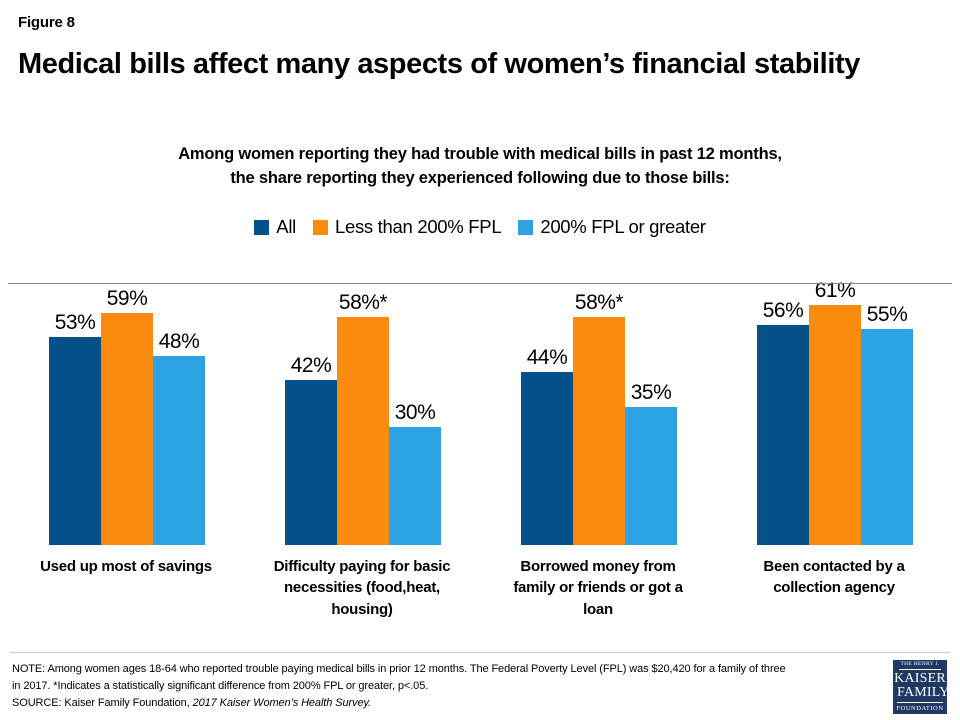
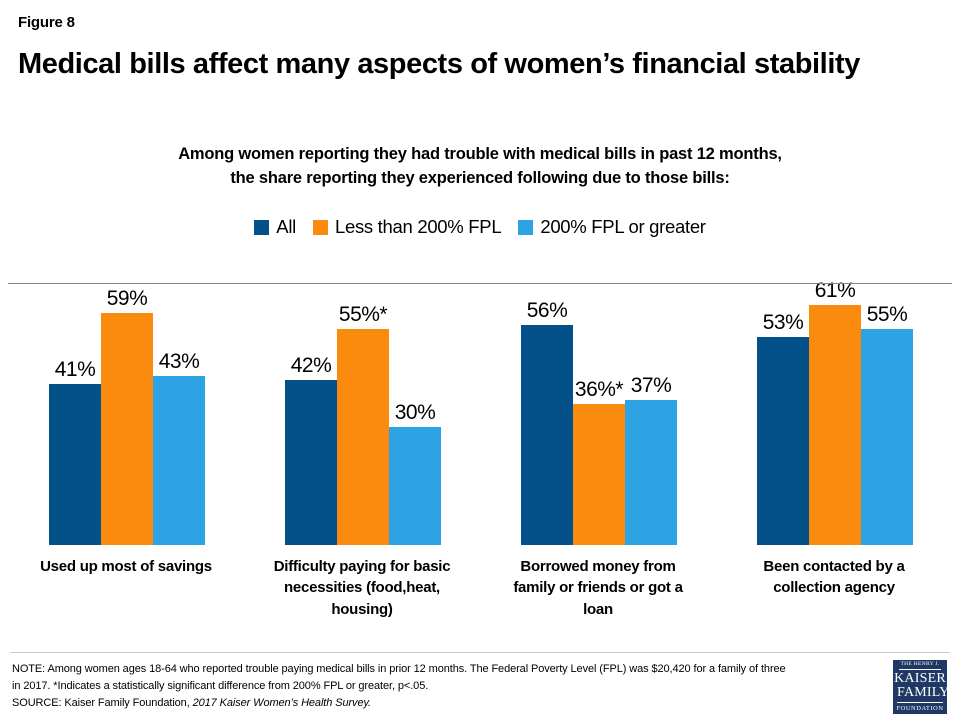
All/Used up most of savings: 53% -> 41%
200% FPL or greater/Used up most of savings: 48% -> 43%
Less than 200% FPL/Difficulty paying for basic necessities (food,heat, housing): 58 -> 55
All/Borrowed money from family or friends or got a loan: 44% -> 56%
Less than 200% FPL/Borrowed money from family or friends or got a loan: 58 -> 36
200% FPL or greater/Borrowed money from family or friends or got a loan: 35% -> 37%
All/Been contacted by a collection agency: 56% -> 53%
